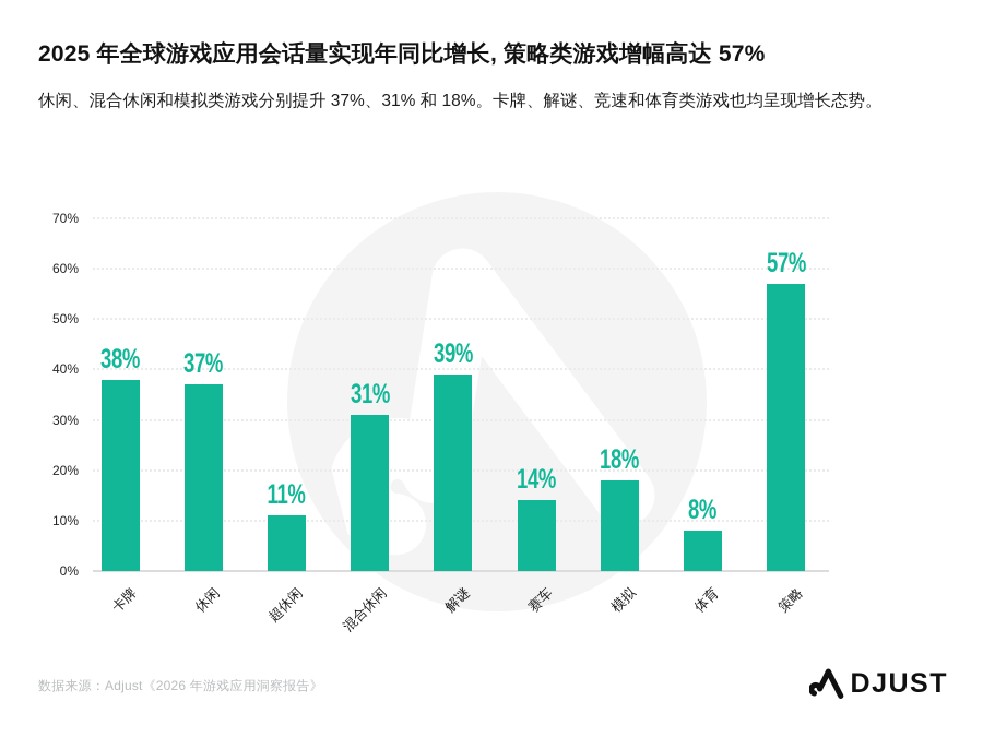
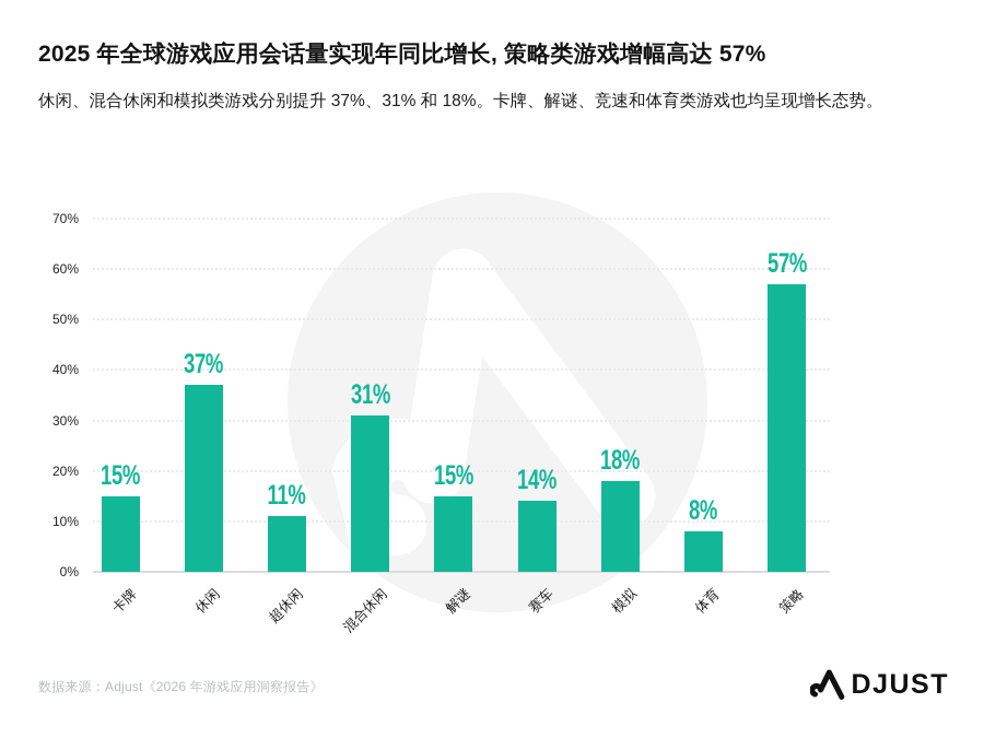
卡牌: 38% -> 15%
解谜: 39% -> 15%
